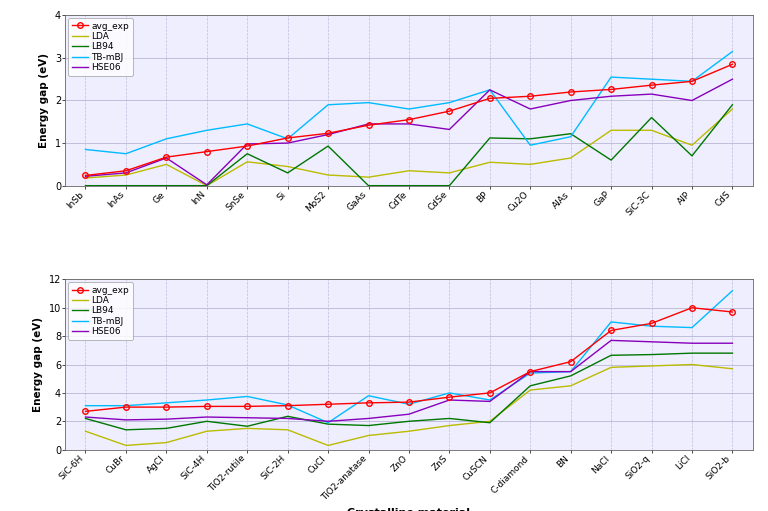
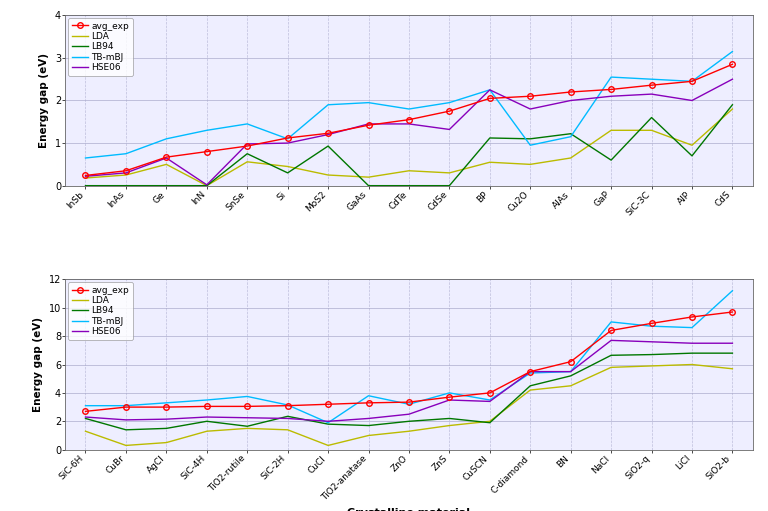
TB-mBJ/InSb: 0.85 -> 0.65
avg_exp/LiCl: 10.0 -> 9.3
